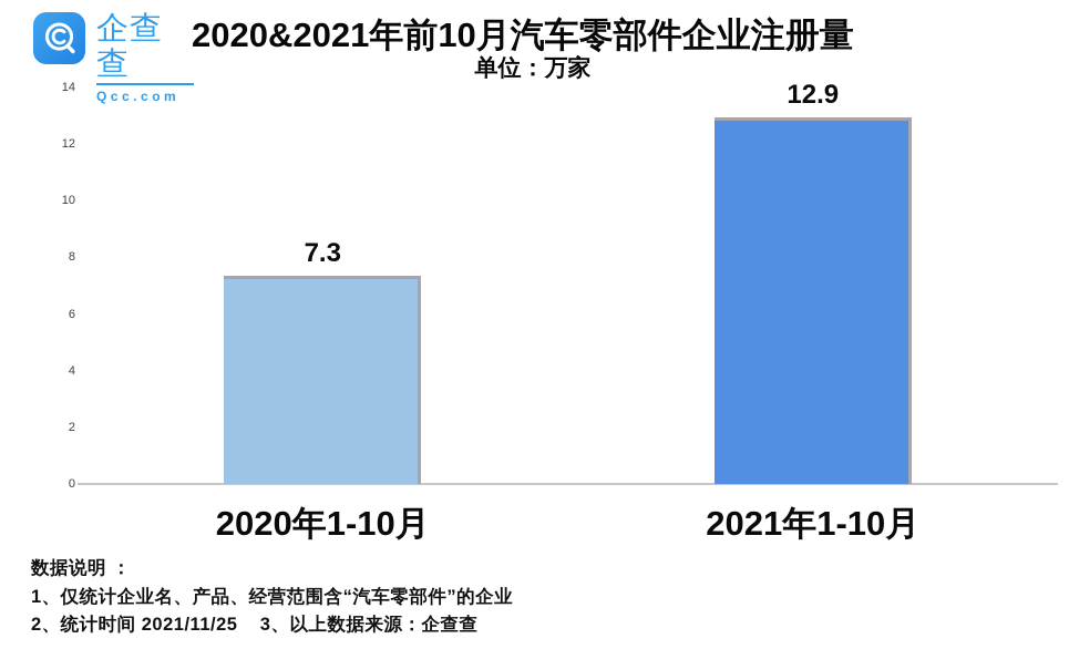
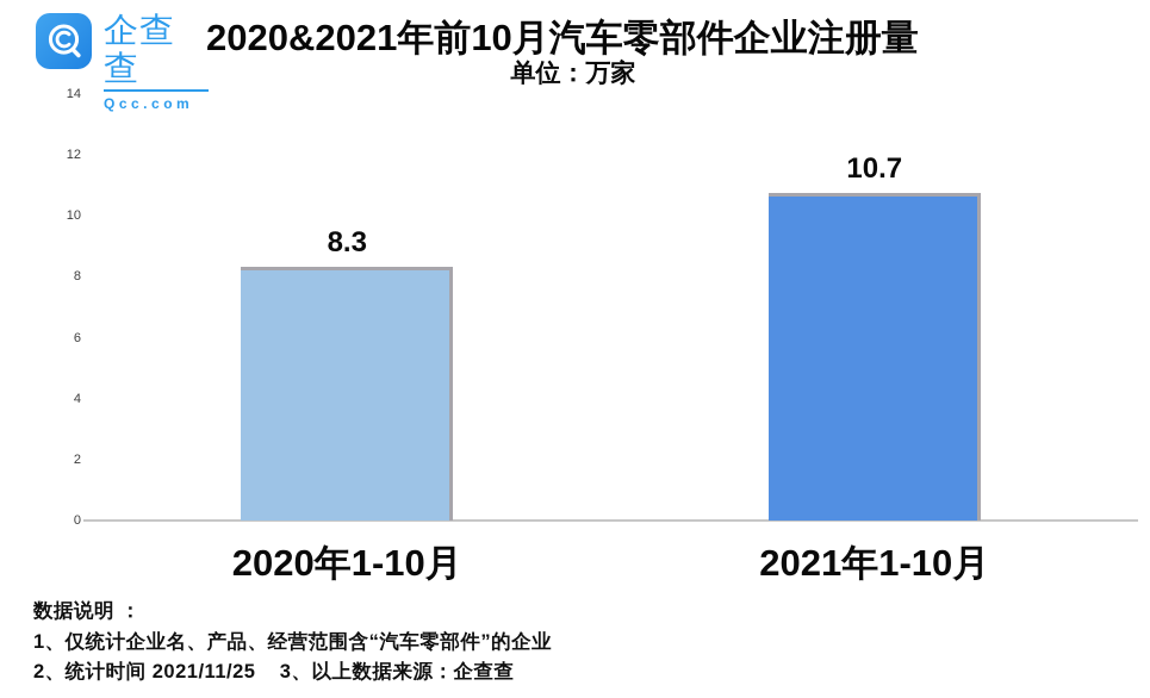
2020年1-10月: 7.3 -> 8.3
2021年1-10月: 12.9 -> 10.7
